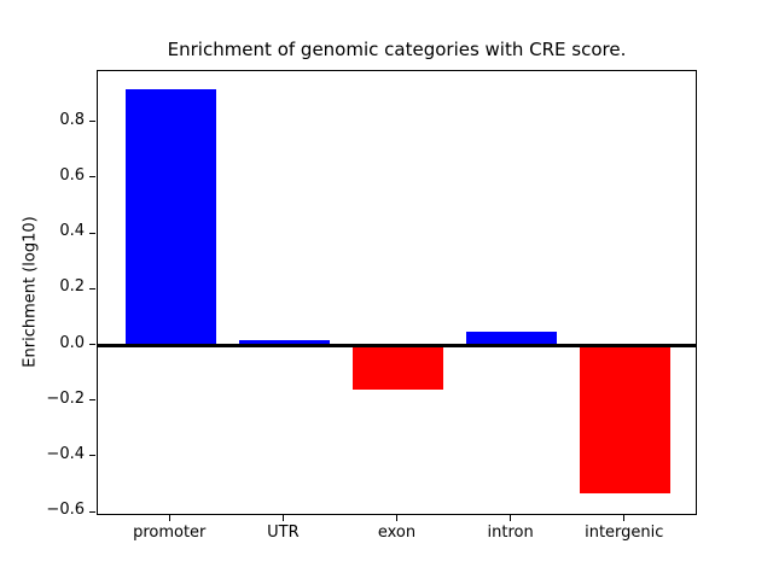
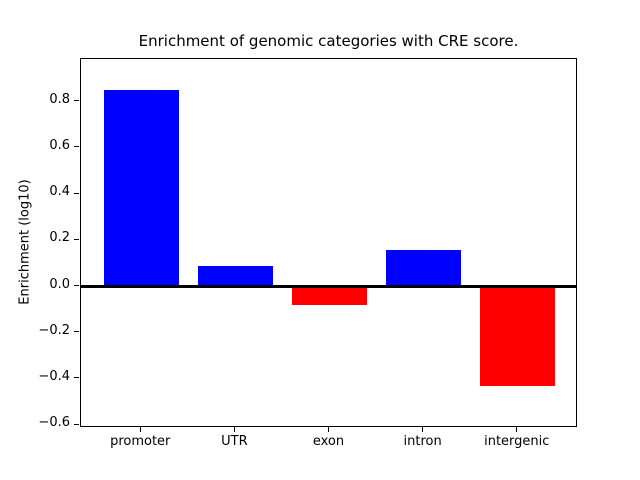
promoter: 0.92 -> 0.85
UTR: 0.02 -> 0.09
exon: -0.16 -> -0.08
intron: 0.05 -> 0.16
intergenic: -0.53 -> -0.43
